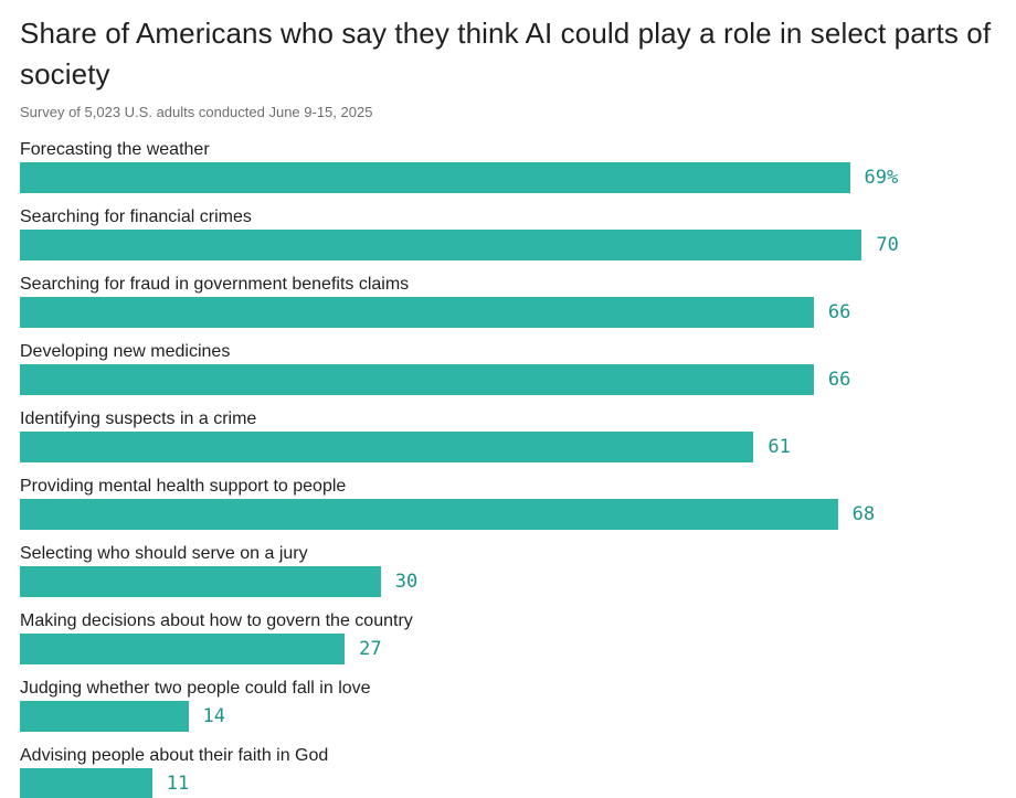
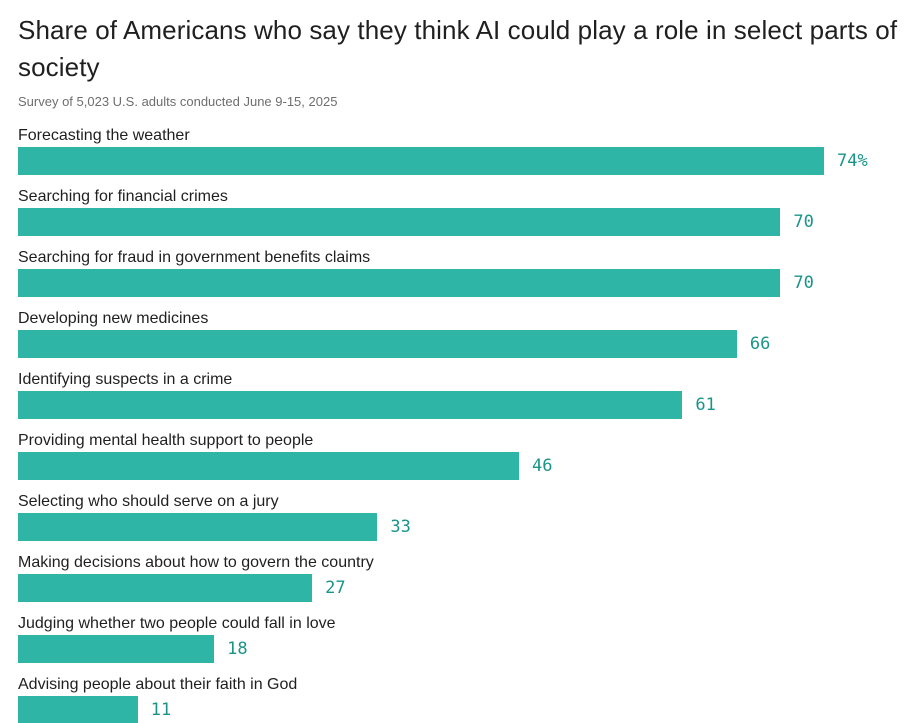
Forecasting the weather: 69% -> 74%
Searching for fraud in government benefits claims: 66 -> 70
Providing mental health support to people: 68 -> 46
Selecting who should serve on a jury: 30 -> 33
Judging whether two people could fall in love: 14 -> 18
